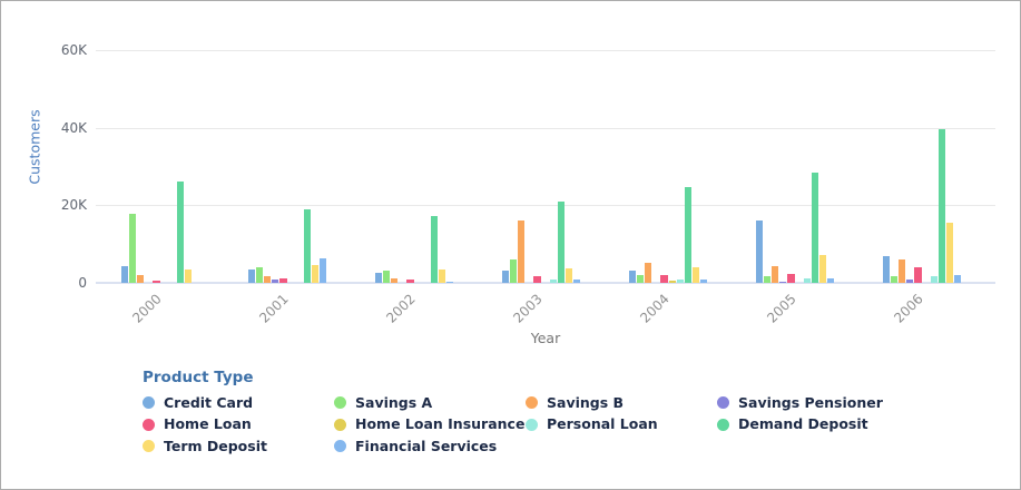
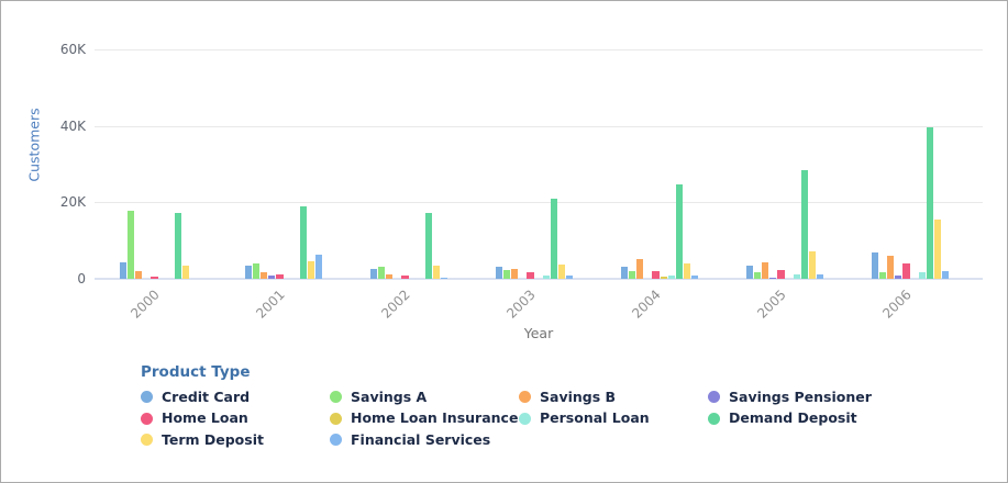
Demand Deposit/2000: 26K -> 17K
Savings A/2003: 6K -> 2K
Savings B/2003: 16K -> 3K
Credit Card/2005: 16K -> 4K
